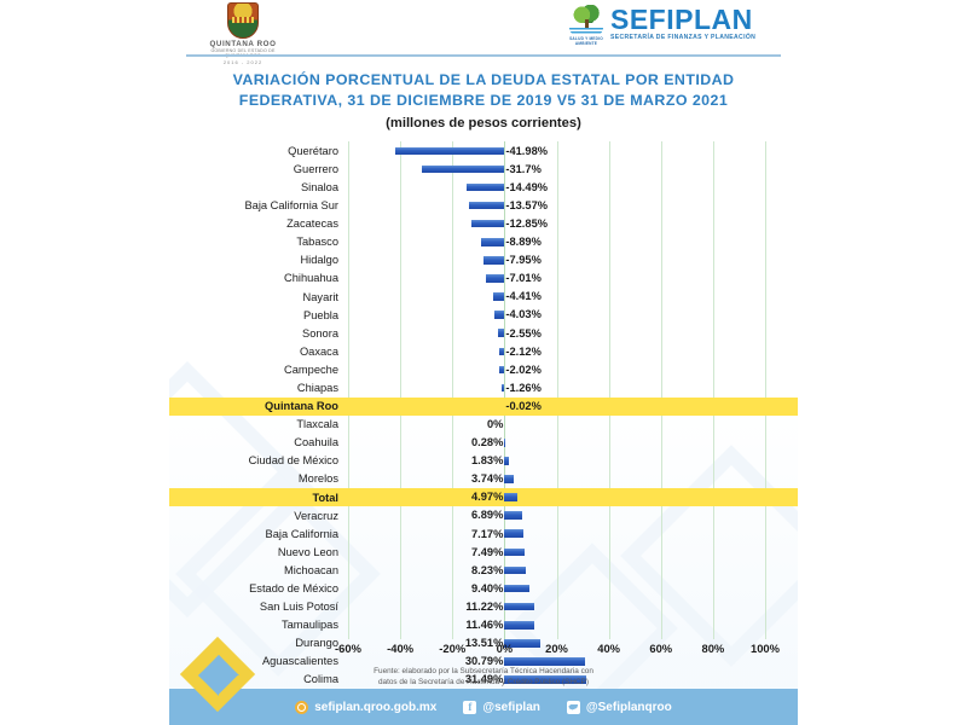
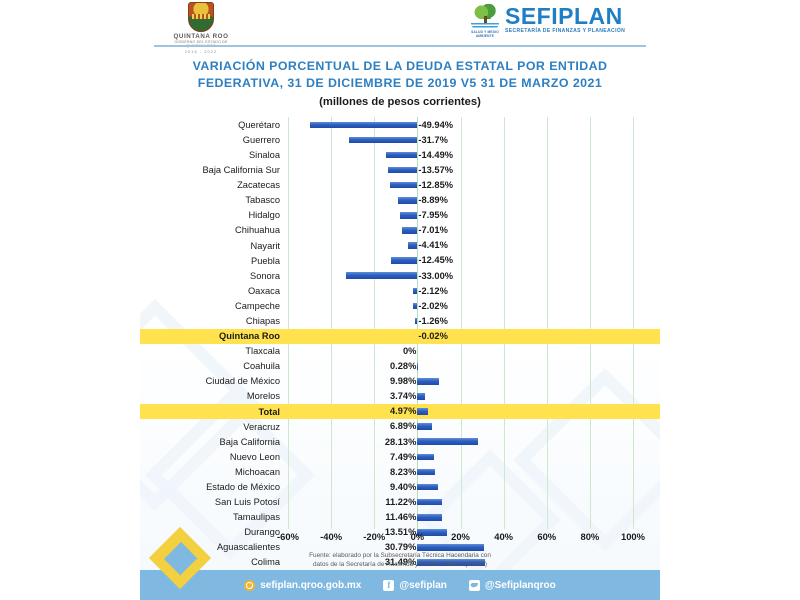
Querétaro: -41.98% -> -49.94%
Puebla: -4.03% -> -12.45%
Sonora: -2.55% -> -33.00%
Ciudad de México: 1.83% -> 9.98%
Baja California: 7.17% -> 28.13%
